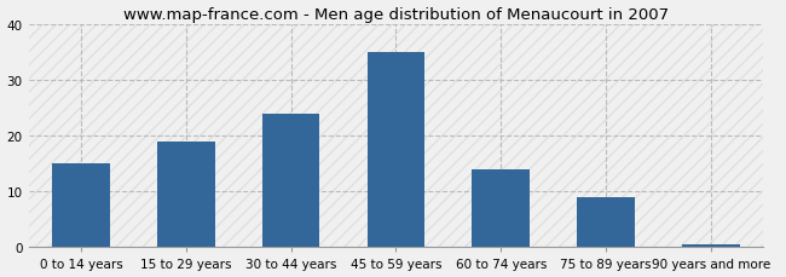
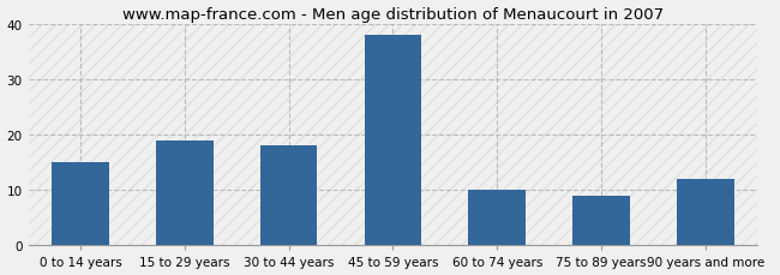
30 to 44 years: 24.0 -> 18.0
45 to 59 years: 35.0 -> 38.0
60 to 74 years: 14.0 -> 10.0
90 years and more: 0.5 -> 12.0
